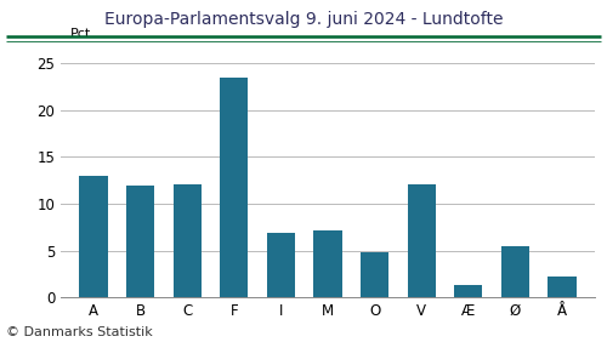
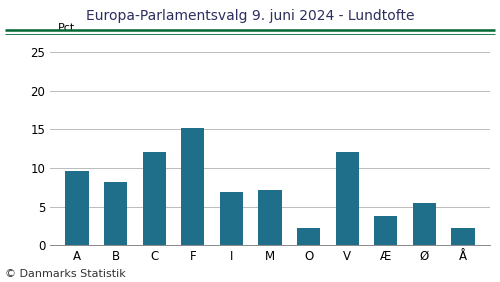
A: 13.0 -> 9.6
B: 12.0 -> 8.2
F: 23.5 -> 15.2
O: 4.8 -> 2.2
Æ: 1.3 -> 3.8
